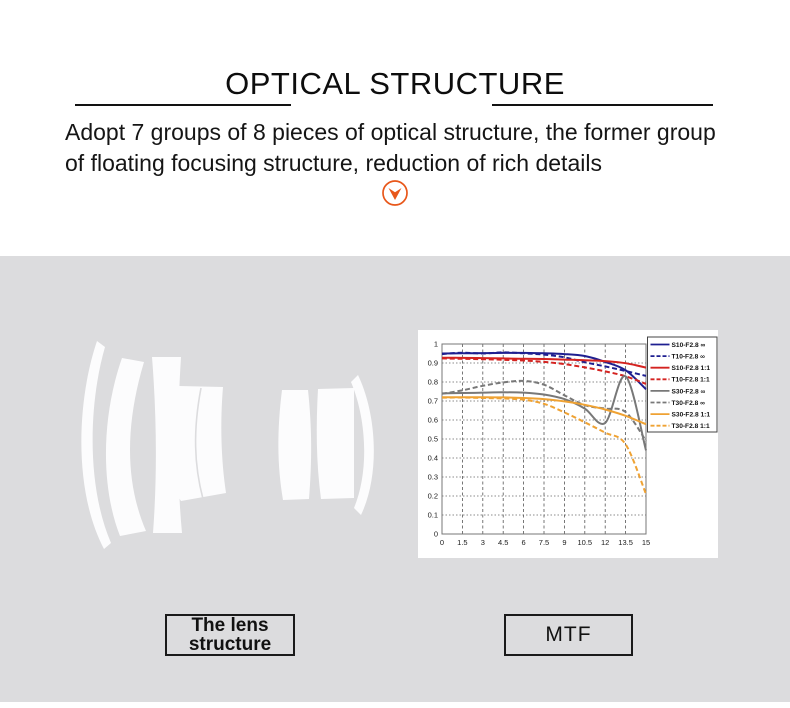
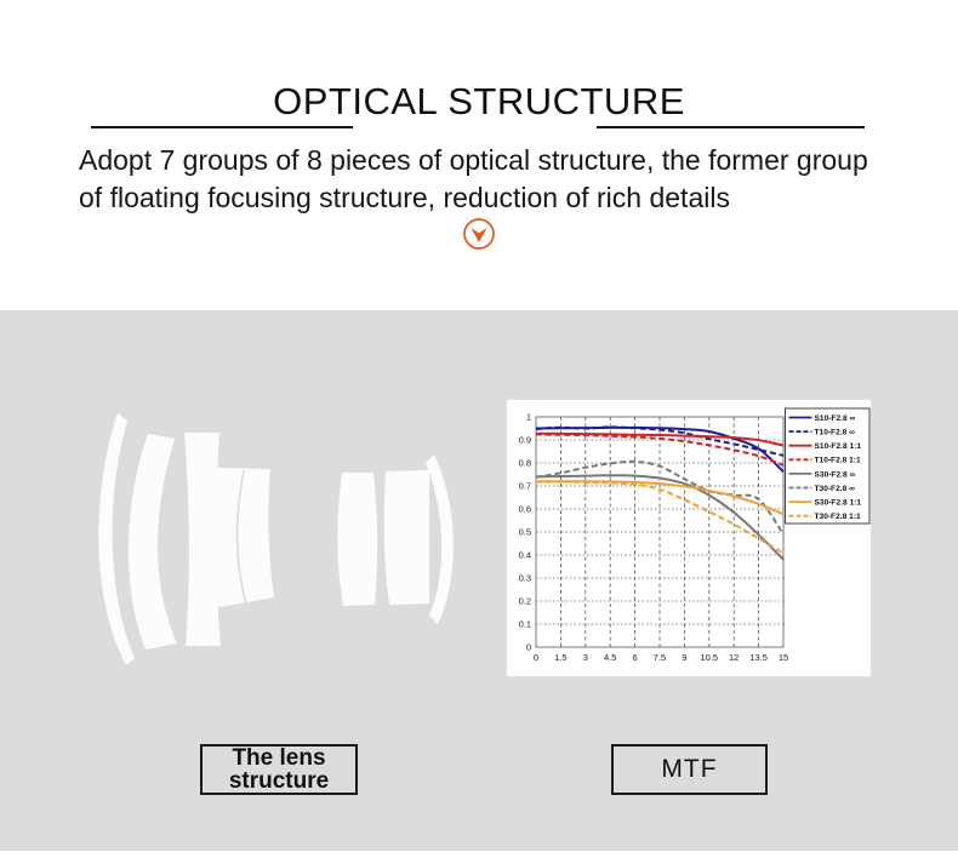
S30-F2.8 ∞/13.5: 0.83 -> 0.49
S30-F2.8 ∞/15: 0.44 -> 0.38
T30-F2.8 1:1/15: 0.21 -> 0.41
